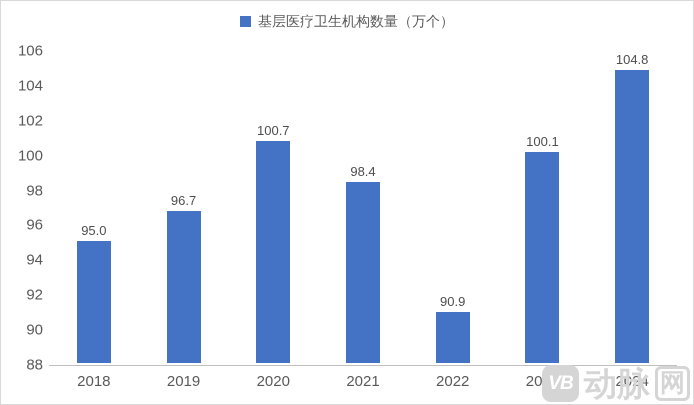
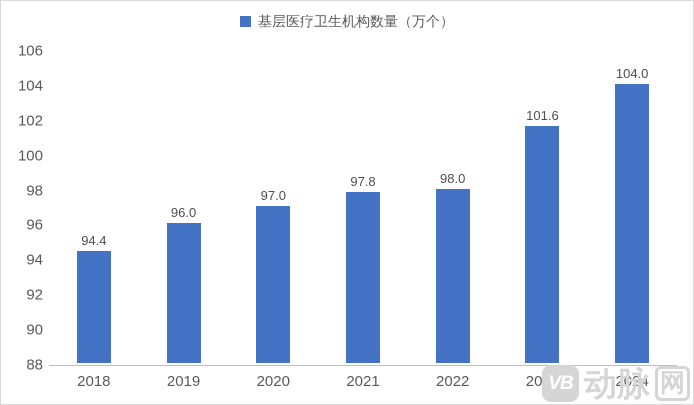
2018: 95.0 -> 94.4
2019: 96.7 -> 96.0
2020: 100.7 -> 97.0
2021: 98.4 -> 97.8
2022: 90.9 -> 98.0
2023: 100.1 -> 101.6
2024: 104.8 -> 104.0
